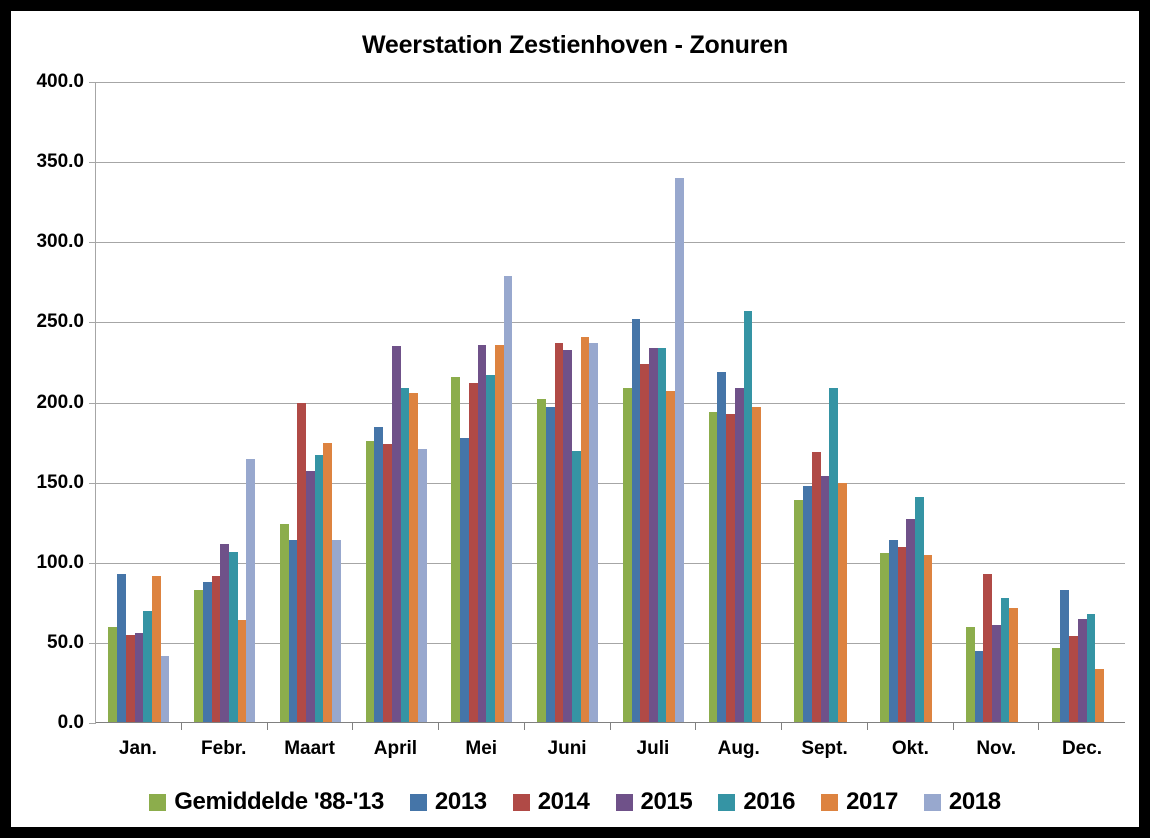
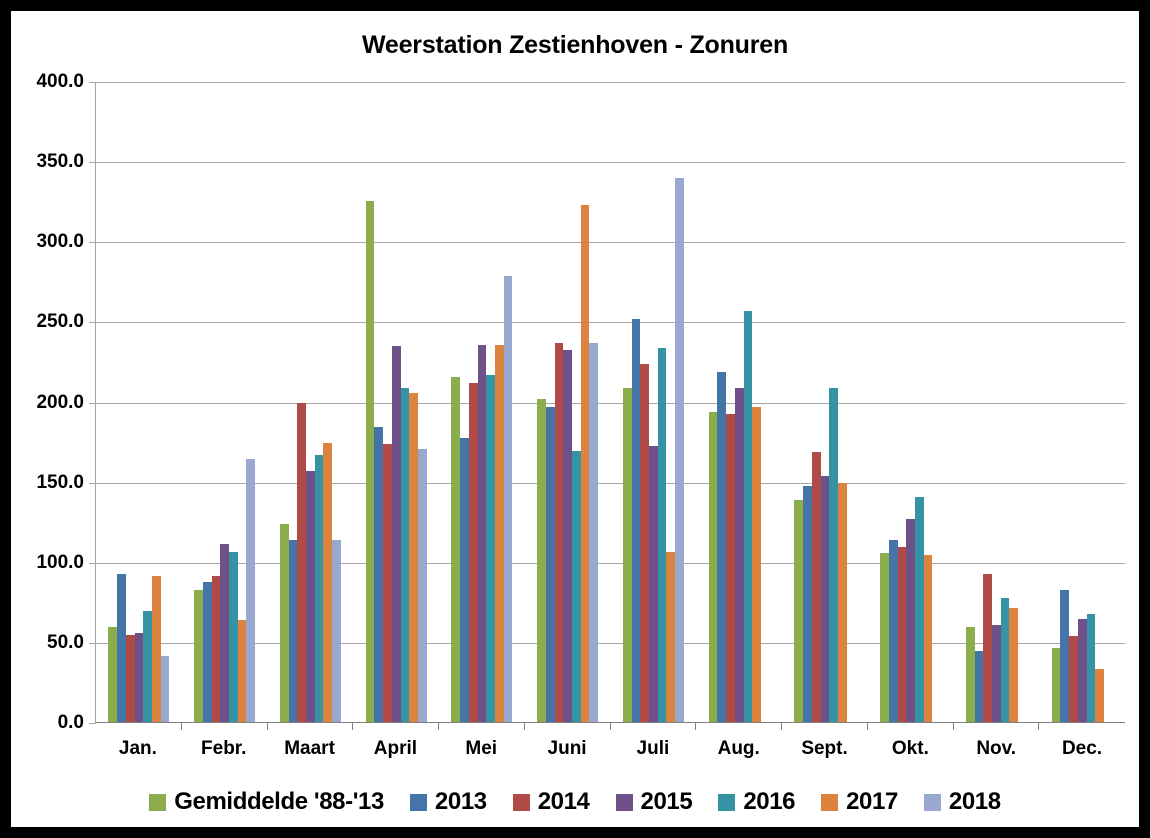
Gemiddelde '88-'13/April: 176 -> 326
2017/Juni: 241 -> 323
2015/Juli: 234 -> 173
2017/Juli: 207 -> 107
